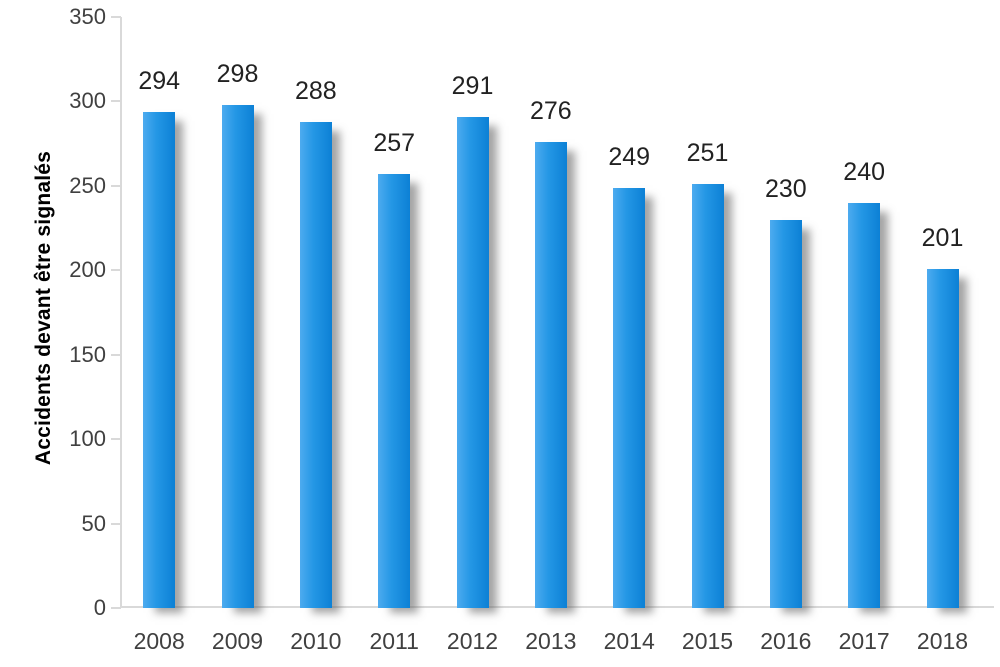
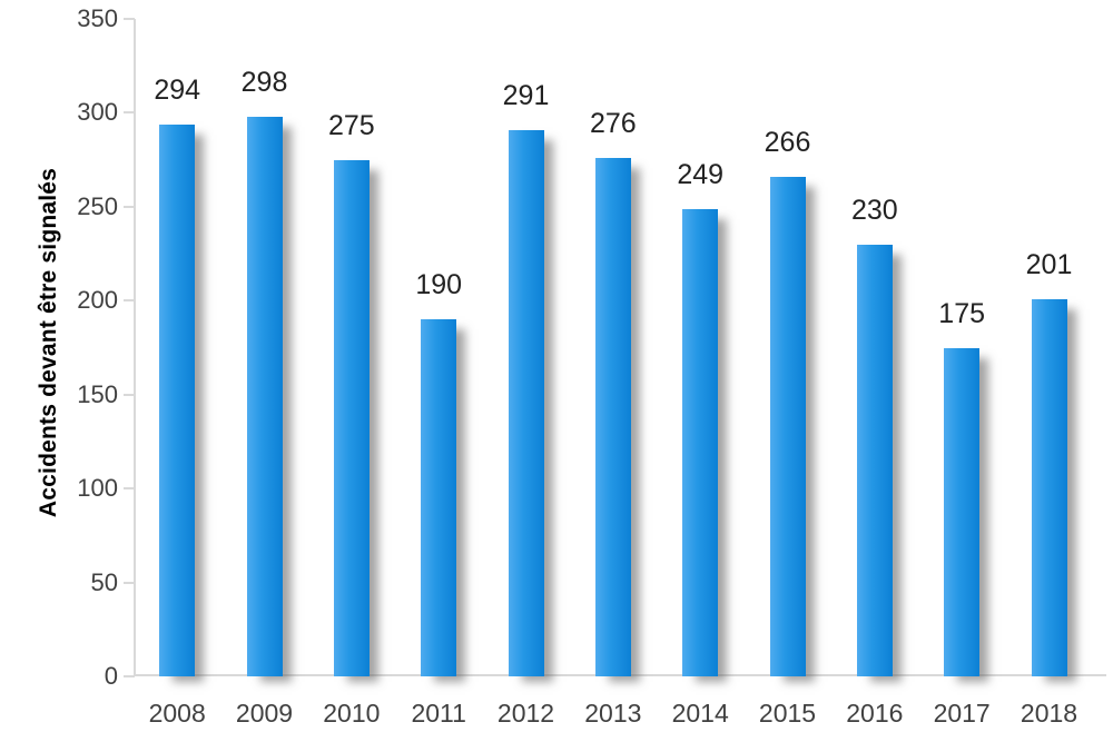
2010: 288 -> 275
2011: 257 -> 190
2015: 251 -> 266
2017: 240 -> 175
